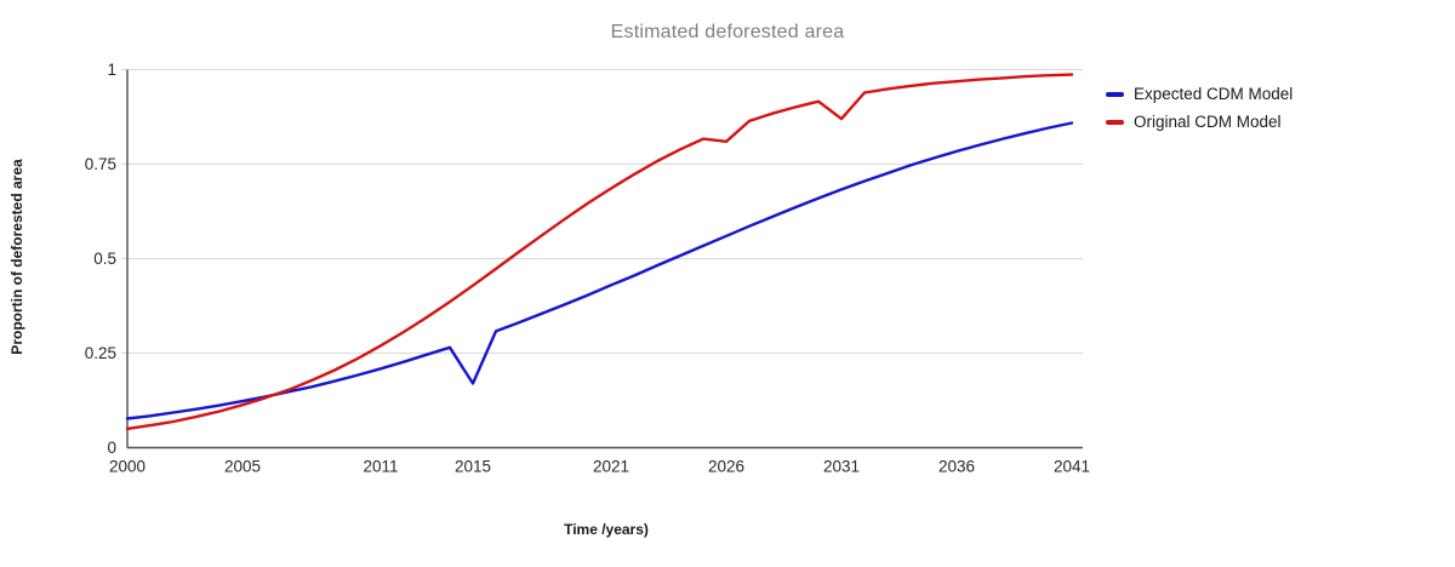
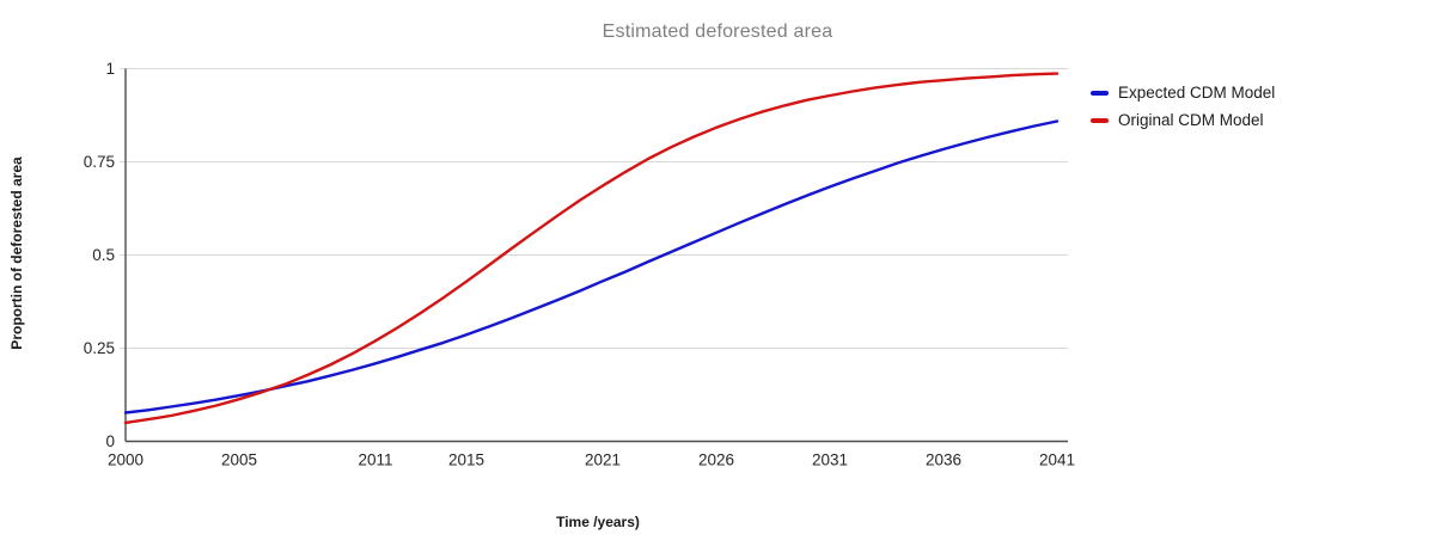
Expected CDM Model/2015: 0.17 -> 0.29
Original CDM Model/2026: 0.81 -> 0.84
Original CDM Model/2031: 0.87 -> 0.93
